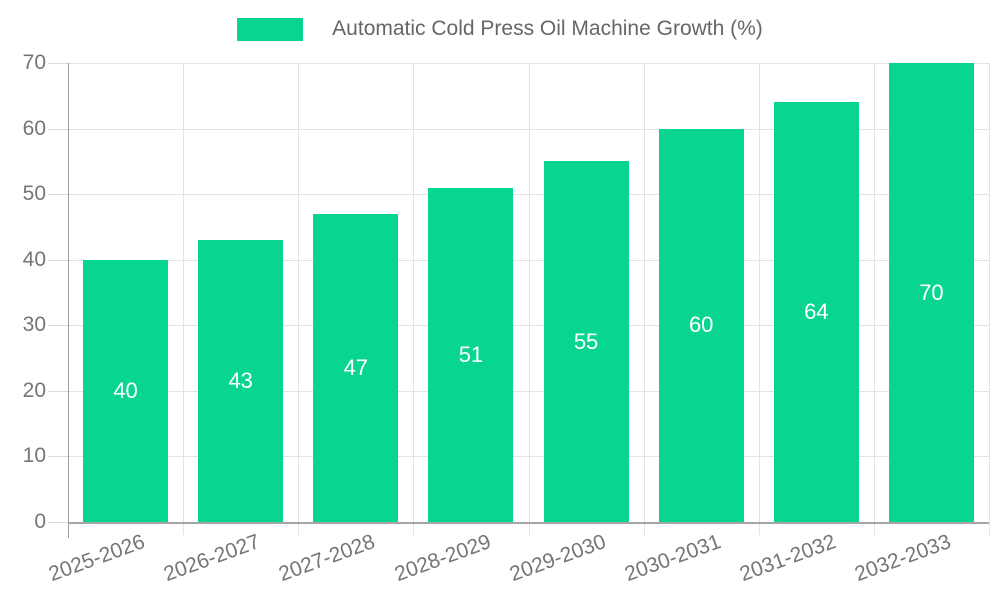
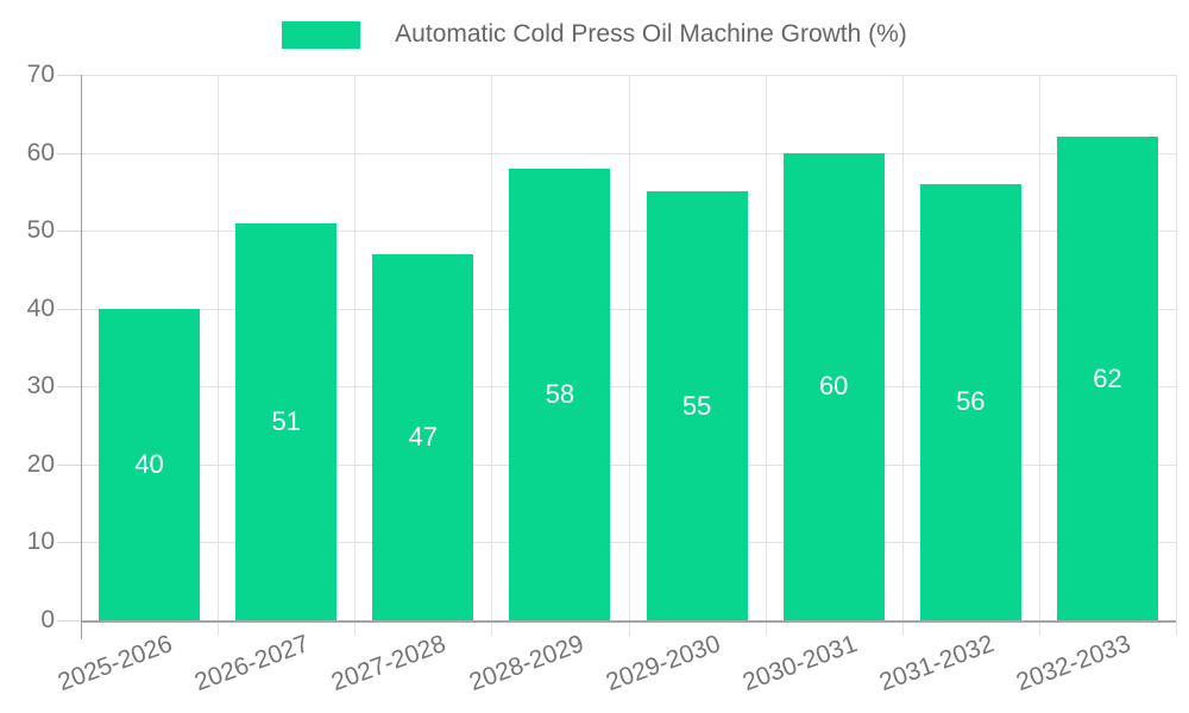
2026-2027: 43 -> 51
2028-2029: 51 -> 58
2031-2032: 64 -> 56
2032-2033: 70 -> 62
